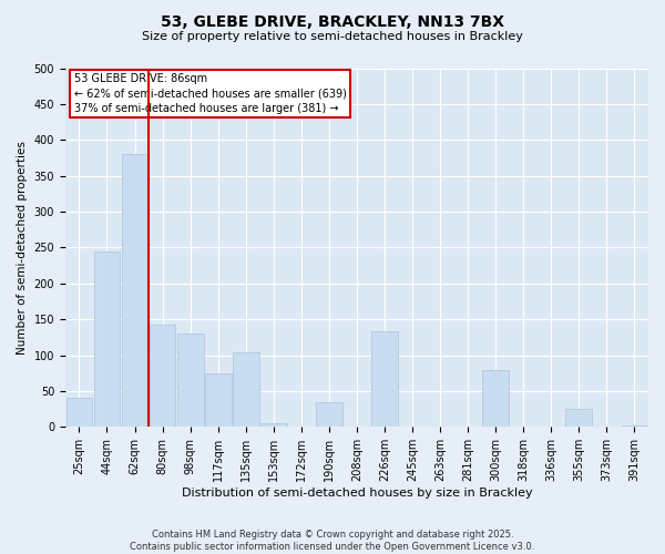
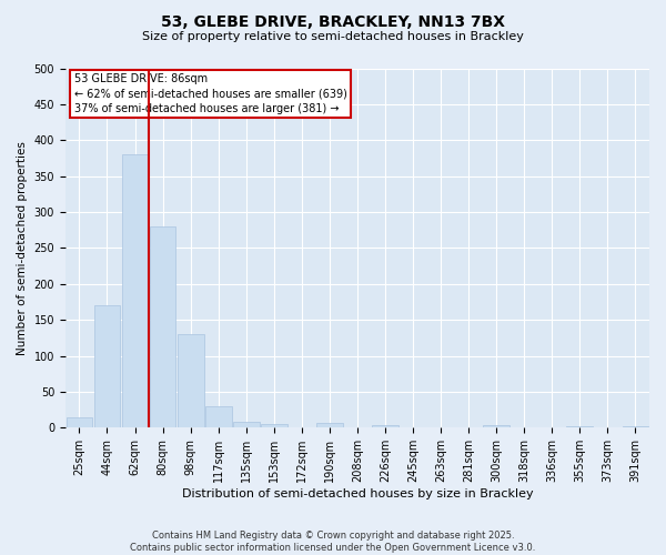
25sqm: 40 -> 15
44sqm: 244 -> 170
80sqm: 142 -> 280
117sqm: 74 -> 30
135sqm: 104 -> 8
190sqm: 34 -> 7
226sqm: 134 -> 4
300sqm: 80 -> 3
355sqm: 26 -> 2
